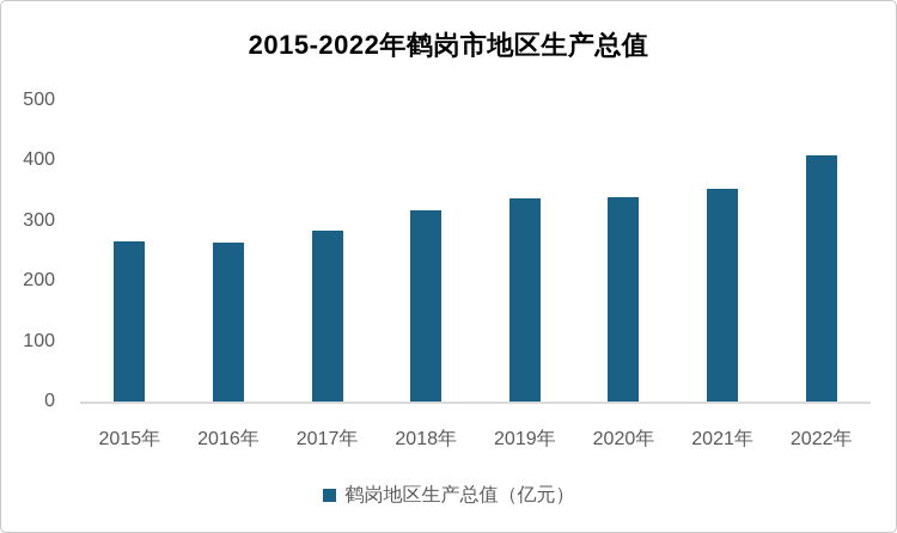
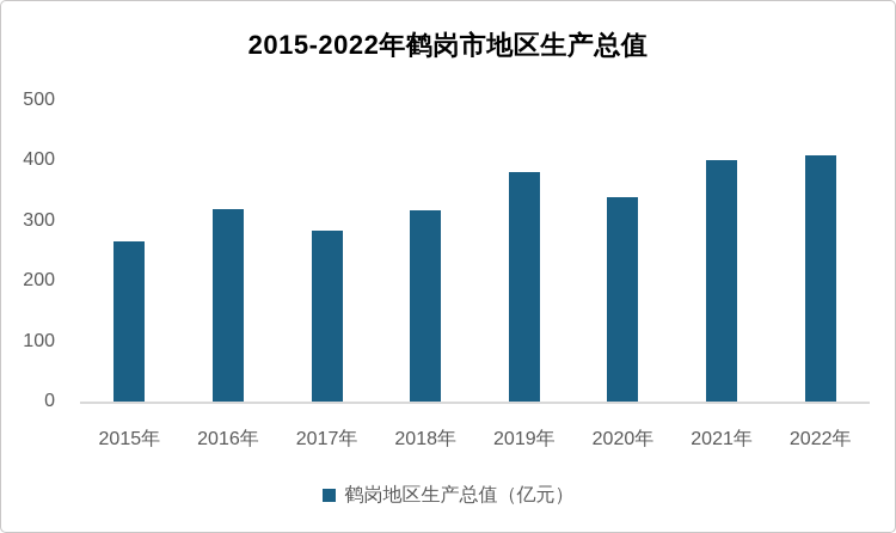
2016年: 260 -> 320
2019年: 340 -> 380
2021年: 350 -> 400
